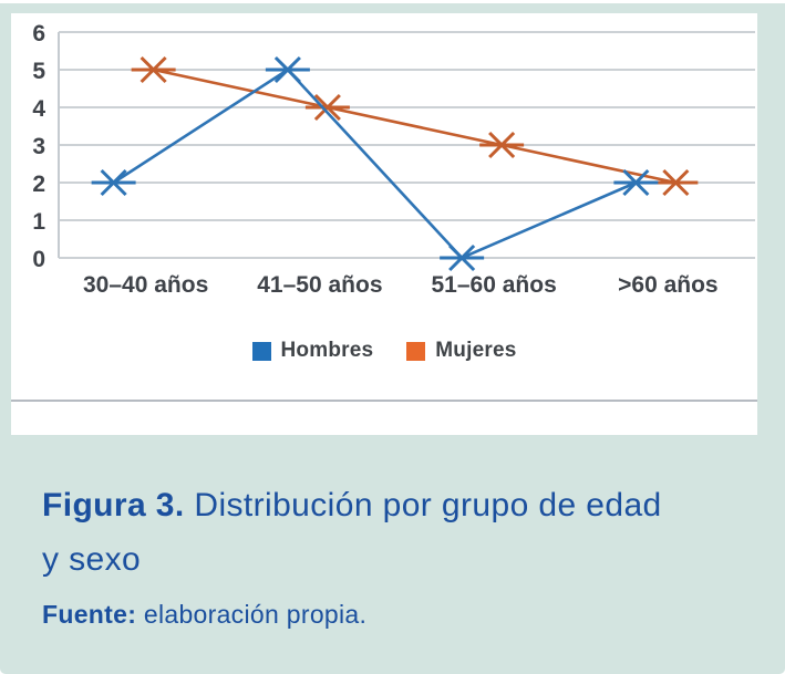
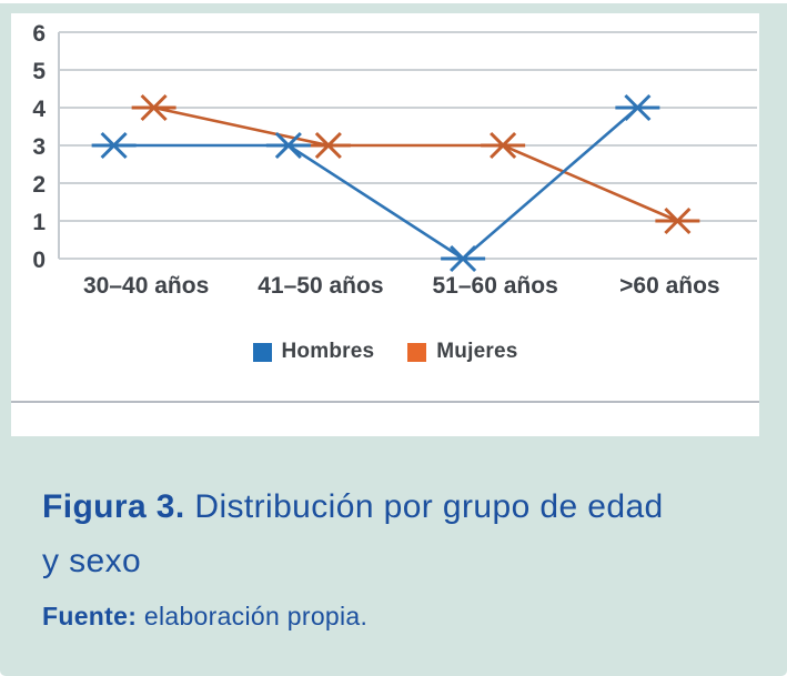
Hombres/30–40 años: 2 -> 3
Mujeres/30–40 años: 5 -> 4
Hombres/41–50 años: 5 -> 3
Mujeres/41–50 años: 4 -> 3
Hombres/>60 años: 2 -> 4
Mujeres/>60 años: 2 -> 1
